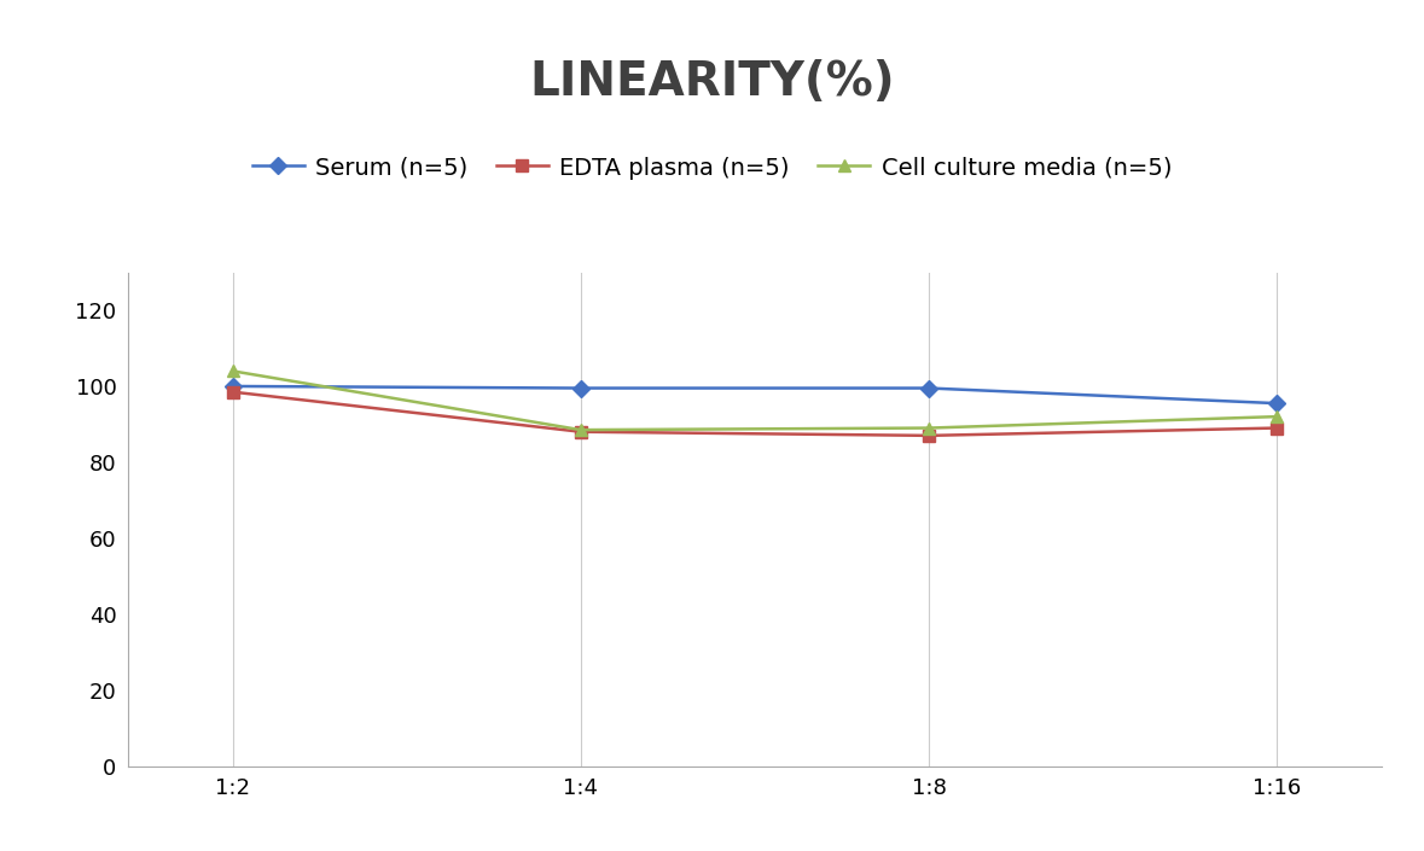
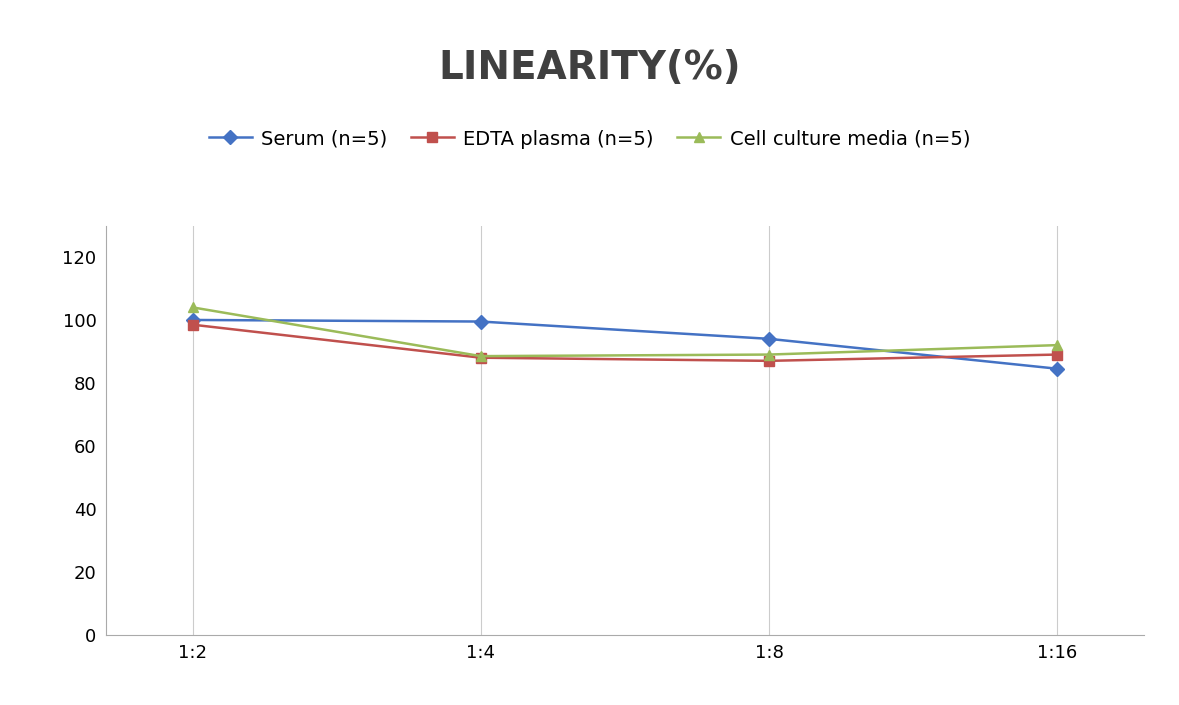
Serum (n=5)/1:8: 99.5 -> 94.0
Serum (n=5)/1:16: 95.5 -> 84.5
